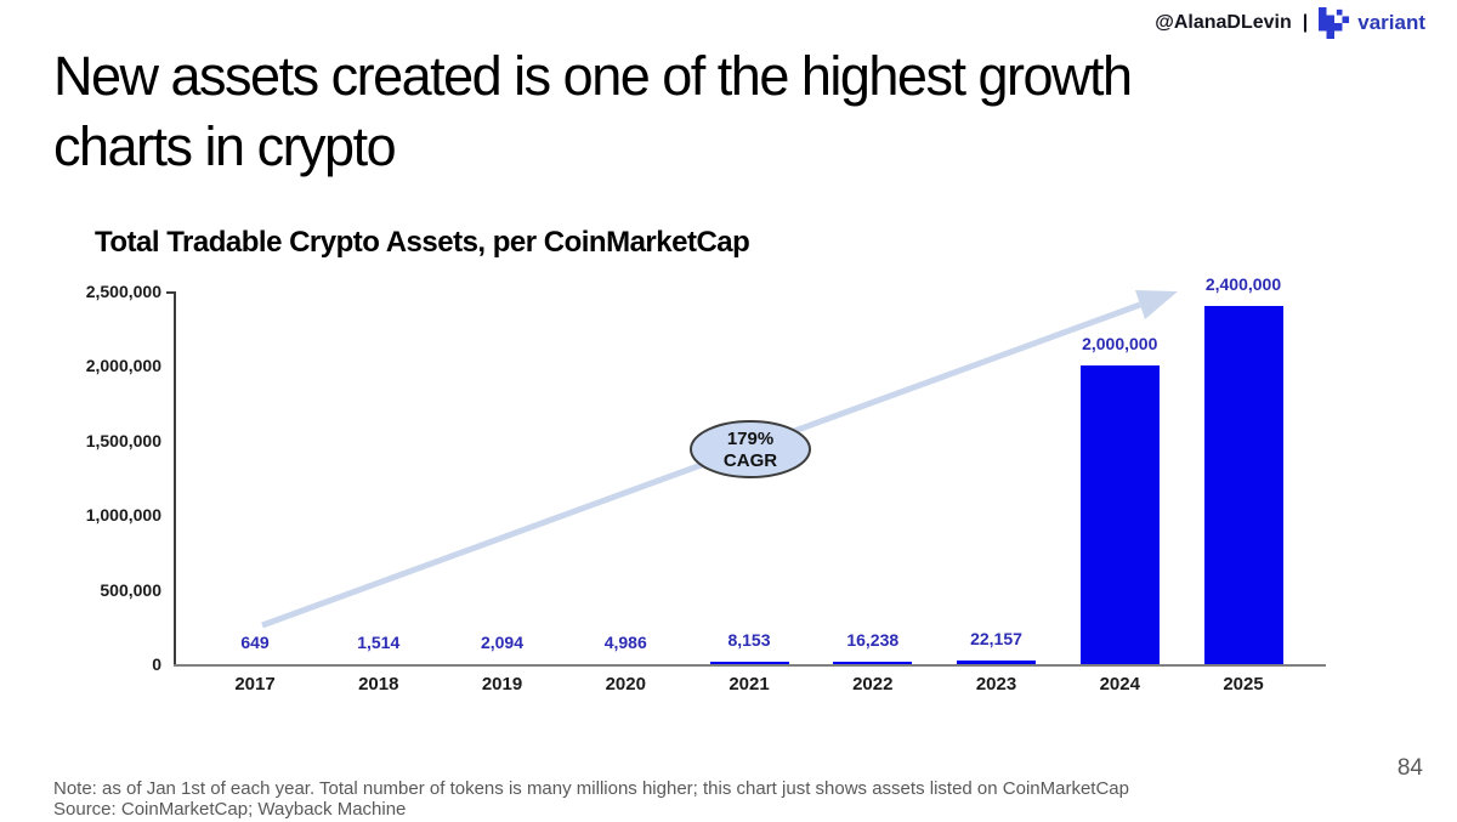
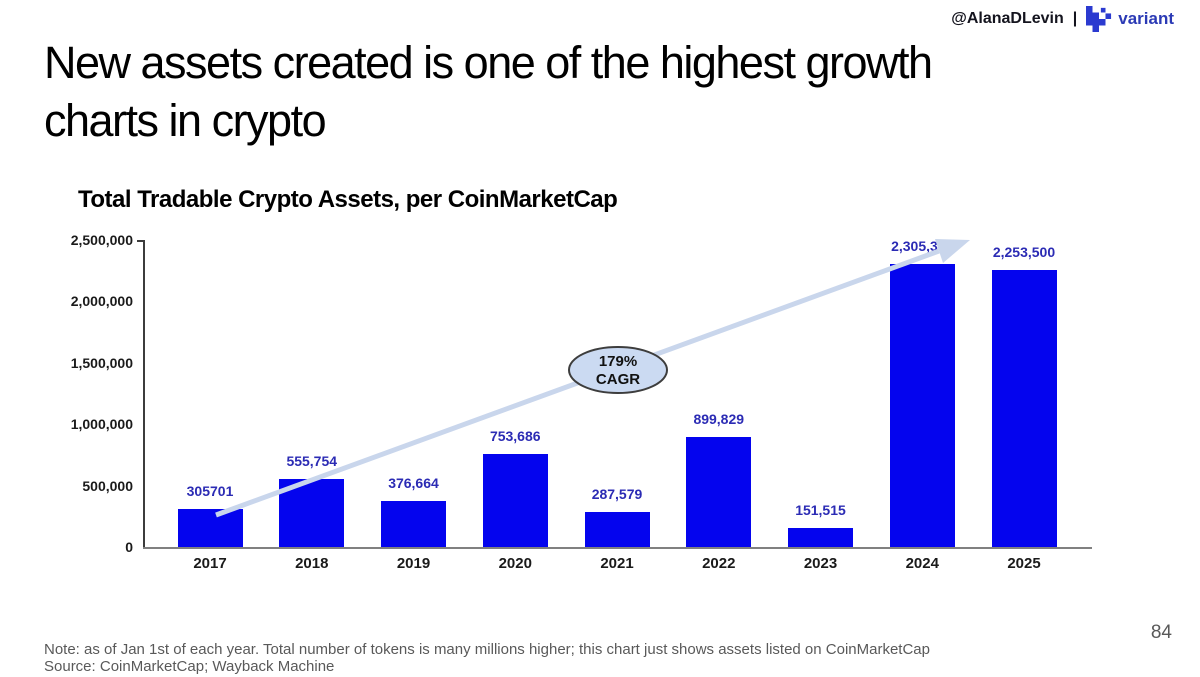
2017: 649 -> 305701
2018: 1,514 -> 555,754
2019: 2,094 -> 376,664
2020: 4,986 -> 753,686
2021: 8,153 -> 287,579
2022: 16,238 -> 899,829
2023: 22,157 -> 151,515
2024: 2,000,000 -> 2,305,308
2025: 2,400,000 -> 2,253,500
